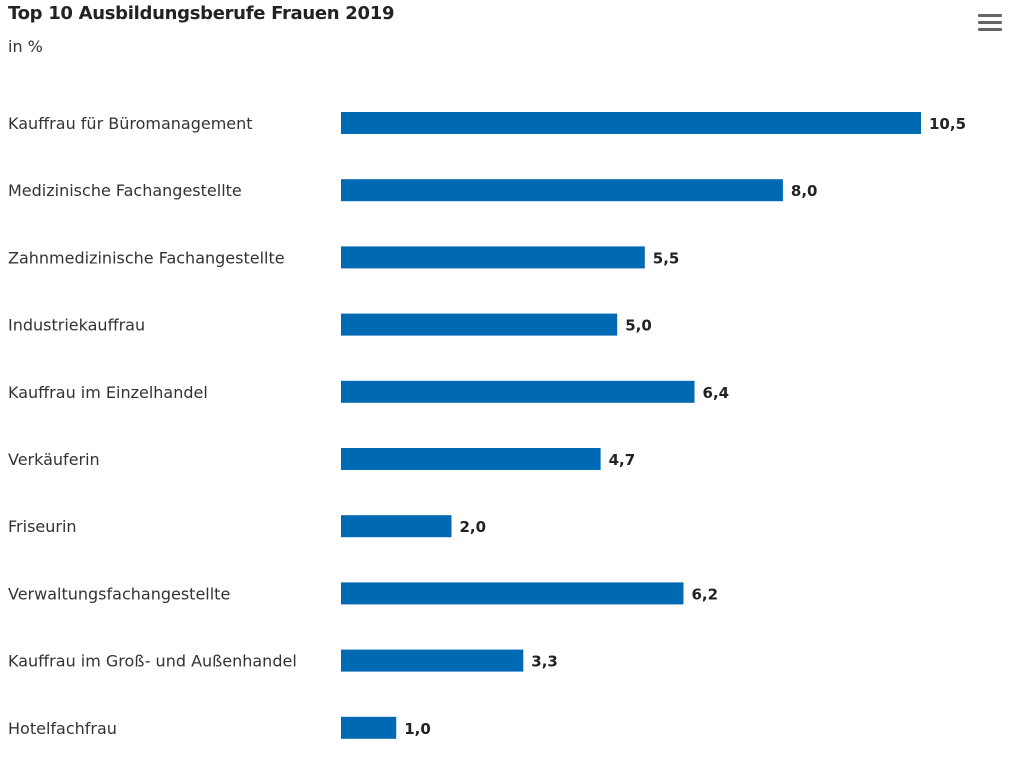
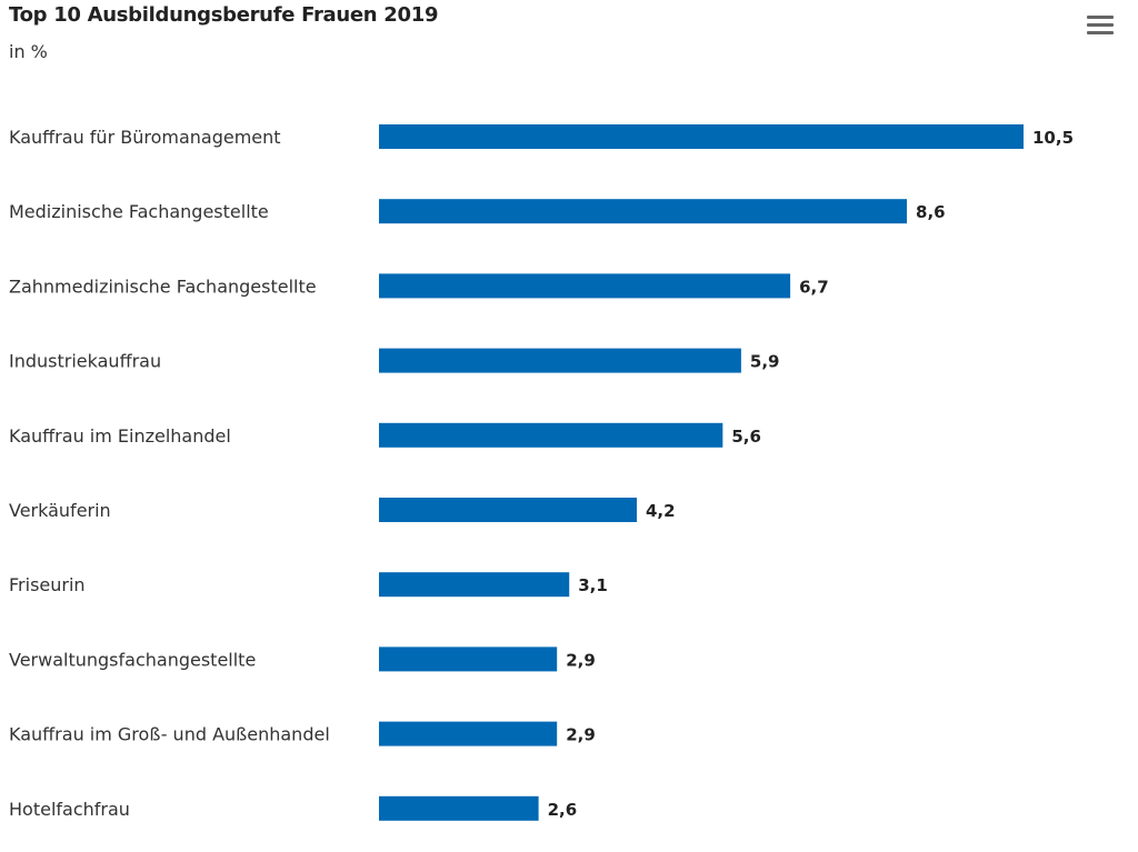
Medizinische Fachangestellte: 8,0 -> 8,6
Zahnmedizinische Fachangestellte: 5,5 -> 6,7
Industriekauffrau: 5,0 -> 5,9
Kauffrau im Einzelhandel: 6,4 -> 5,6
Verkäuferin: 4,7 -> 4,2
Friseurin: 2,0 -> 3,1
Verwaltungsfachangestellte: 6,2 -> 2,9
Kauffrau im Groß- und Außenhandel: 3,3 -> 2,9
Hotelfachfrau: 1,0 -> 2,6
